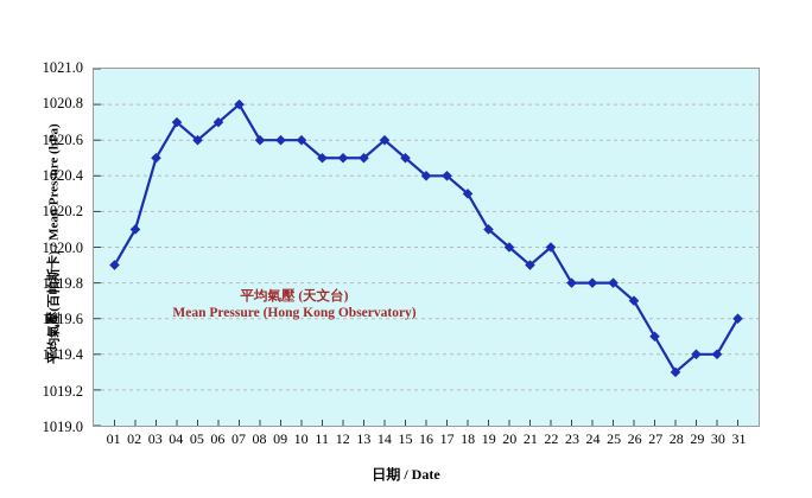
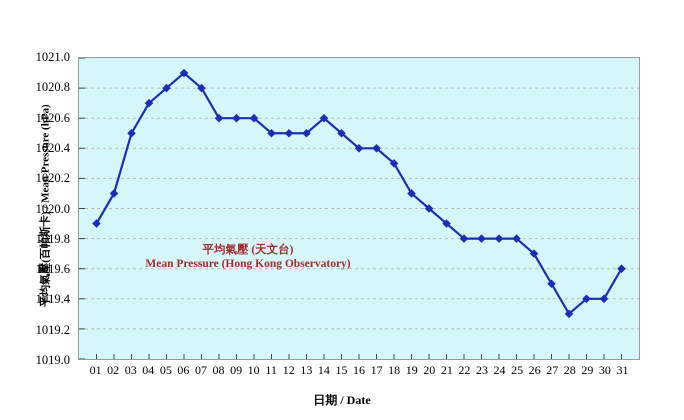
05: 1020.6 -> 1020.8
06: 1020.7 -> 1020.9
22: 1020.0 -> 1019.8
